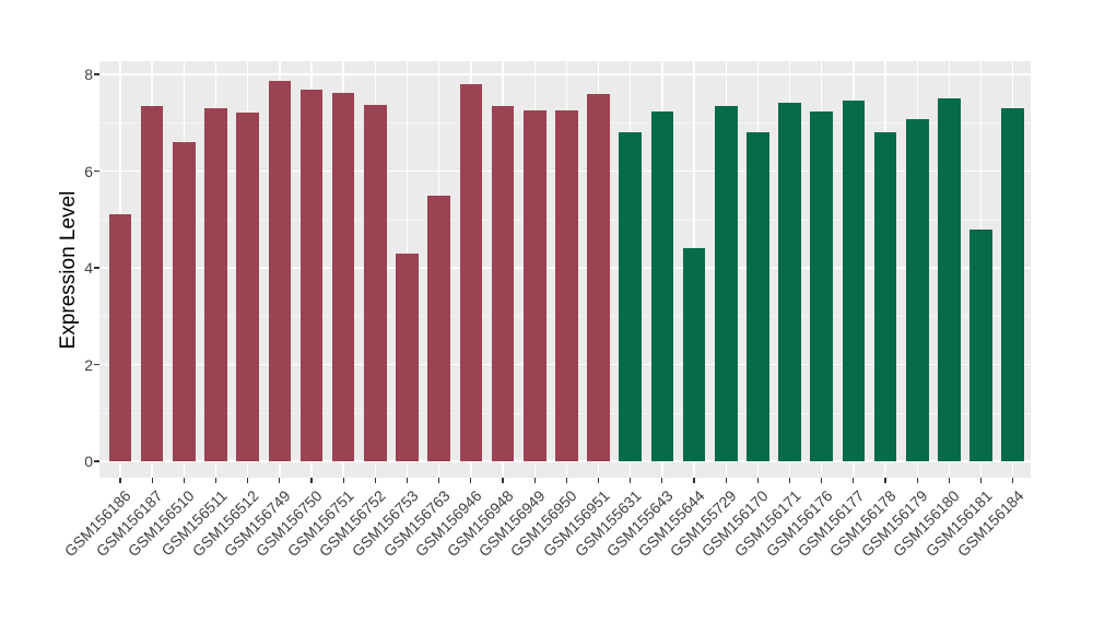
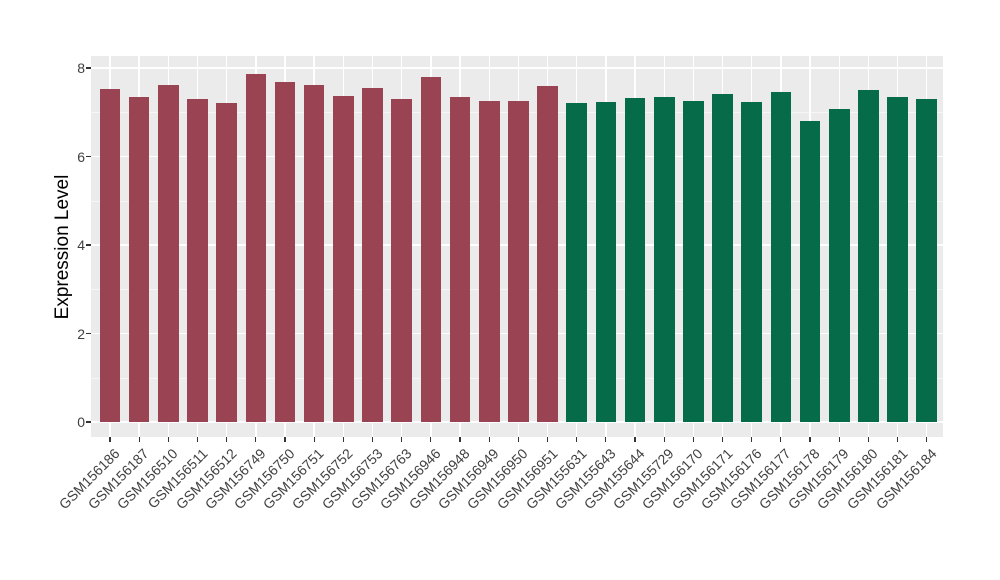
GSM156186: 5.1 -> 7.5
GSM156510: 6.6 -> 7.6
GSM156753: 4.3 -> 7.5
GSM156763: 5.5 -> 7.3
GSM155631: 6.8 -> 7.2
GSM155644: 4.4 -> 7.3
GSM156170: 6.8 -> 7.3
GSM156181: 4.8 -> 7.3
